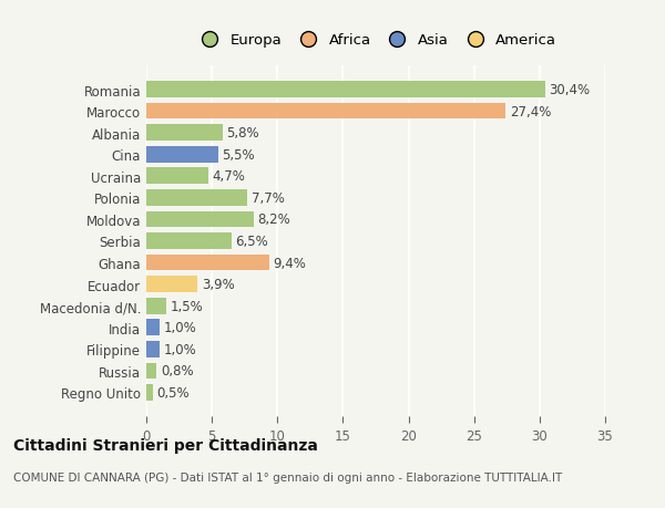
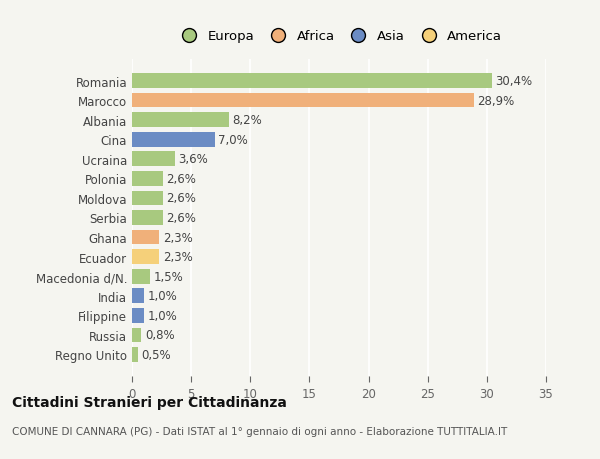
Marocco: 27,4% -> 28,9%
Albania: 5,8% -> 8,2%
Cina: 5,5% -> 7,0%
Ucraina: 4,7% -> 3,6%
Polonia: 7,7% -> 2,6%
Moldova: 8,2% -> 2,6%
Serbia: 6,5% -> 2,6%
Ghana: 9,4% -> 2,3%
Ecuador: 3,9% -> 2,3%
